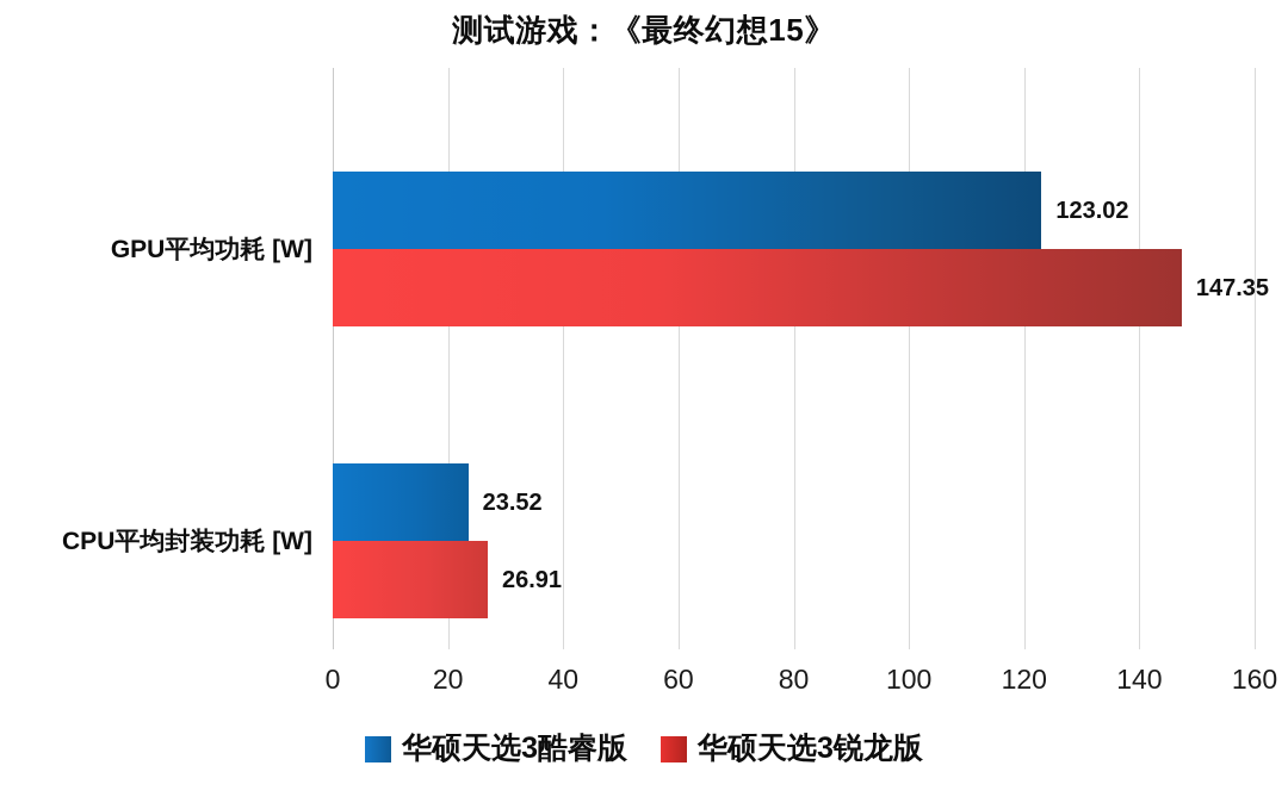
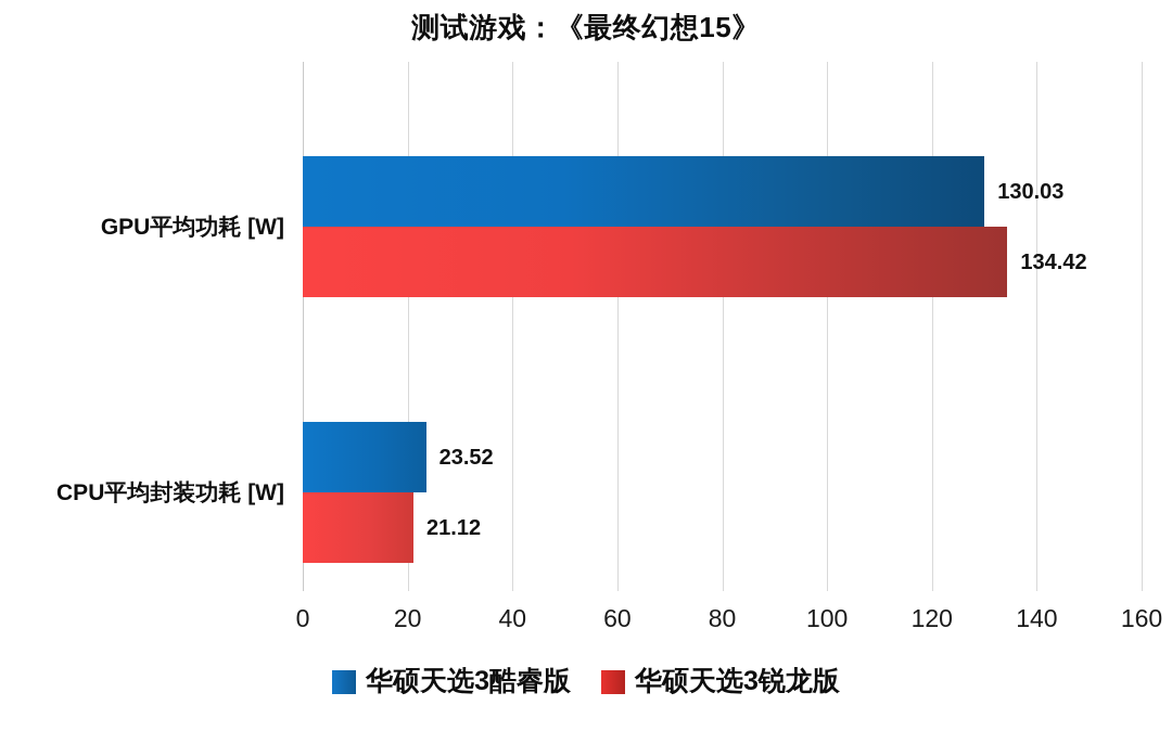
华硕天选3酷睿版/GPU平均功耗 [W]: 123.02 -> 130.03
华硕天选3锐龙版/GPU平均功耗 [W]: 147.35 -> 134.42
华硕天选3锐龙版/CPU平均封装功耗 [W]: 26.91 -> 21.12
